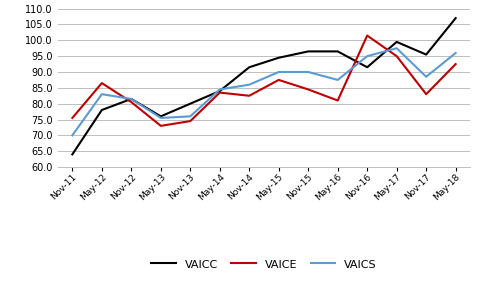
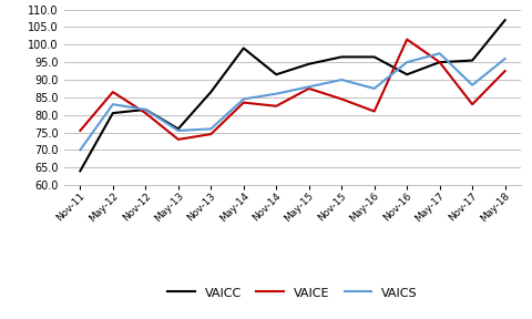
VAICC/May-12: 78.0 -> 80.5
VAICC/Nov-13: 80.0 -> 86.5
VAICC/May-14: 84.0 -> 99.0
VAICS/May-15: 90.0 -> 88.0
VAICC/May-17: 99.5 -> 95.0
